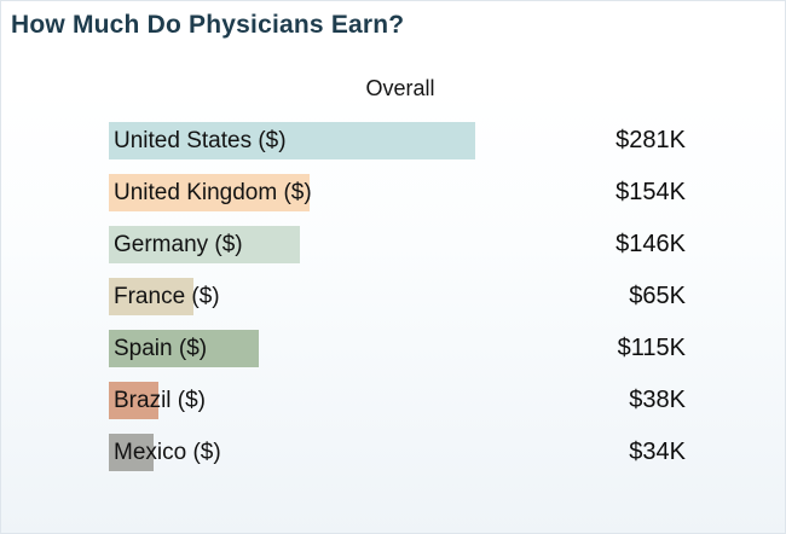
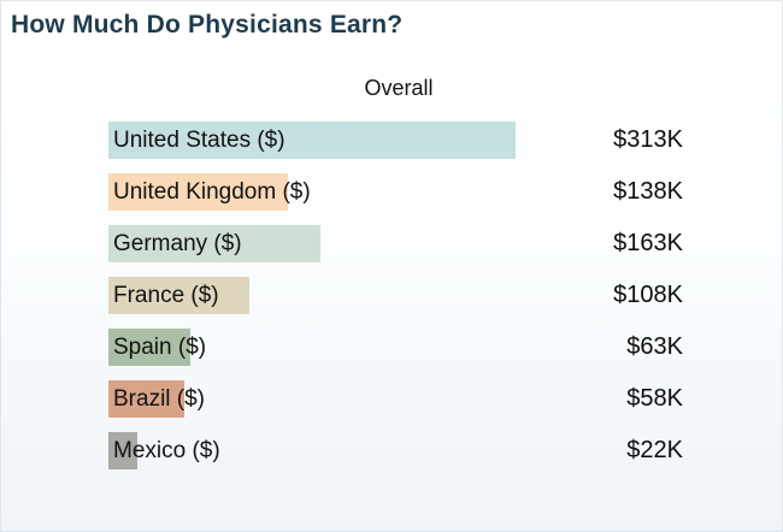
United States ($): $281K -> $313K
United Kingdom ($): $154K -> $138K
Germany ($): $146K -> $163K
France ($): $65K -> $108K
Spain ($): $115K -> $63K
Brazil ($): $38K -> $58K
Mexico ($): $34K -> $22K
